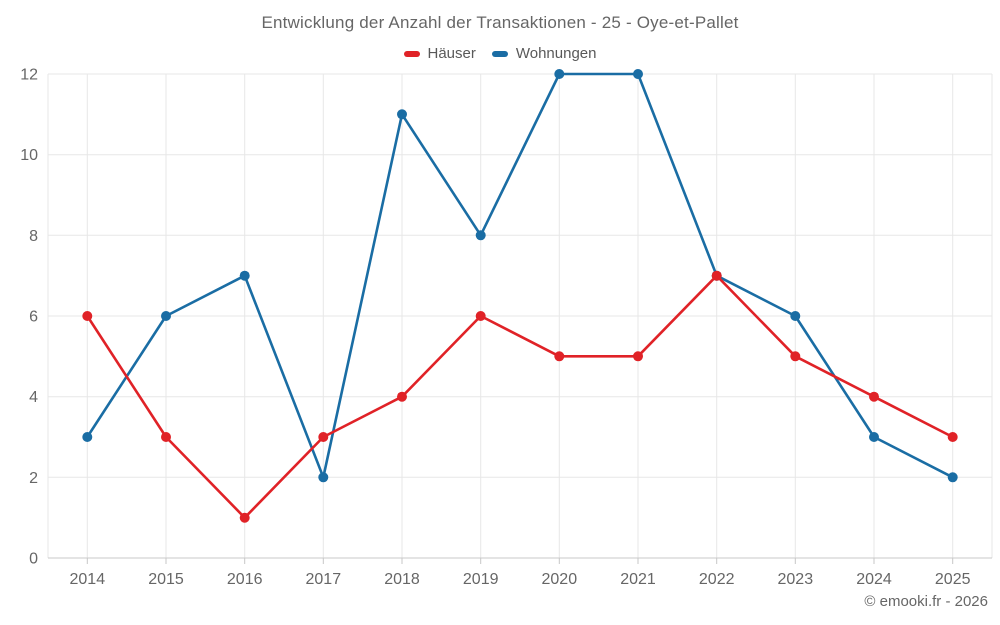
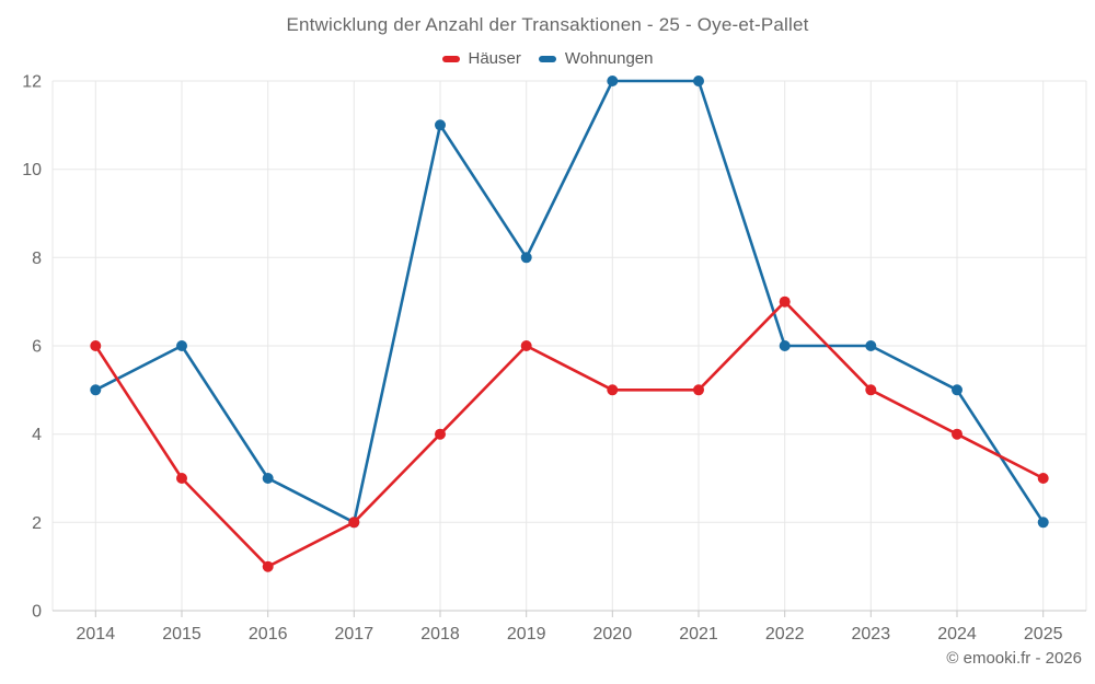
Wohnungen/2014: 3 -> 5
Wohnungen/2016: 7 -> 3
Häuser/2017: 3 -> 2
Wohnungen/2022: 7 -> 6
Wohnungen/2024: 3 -> 5
